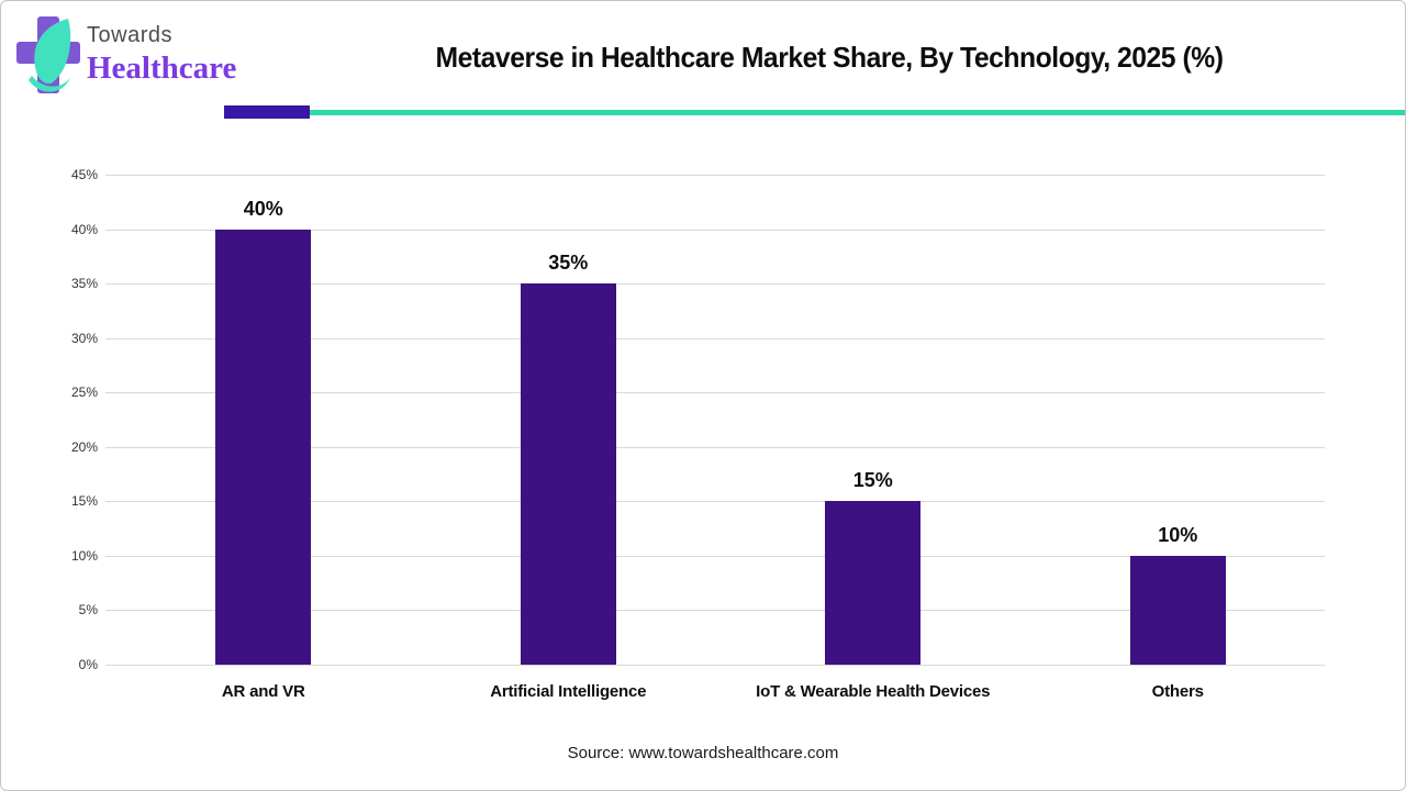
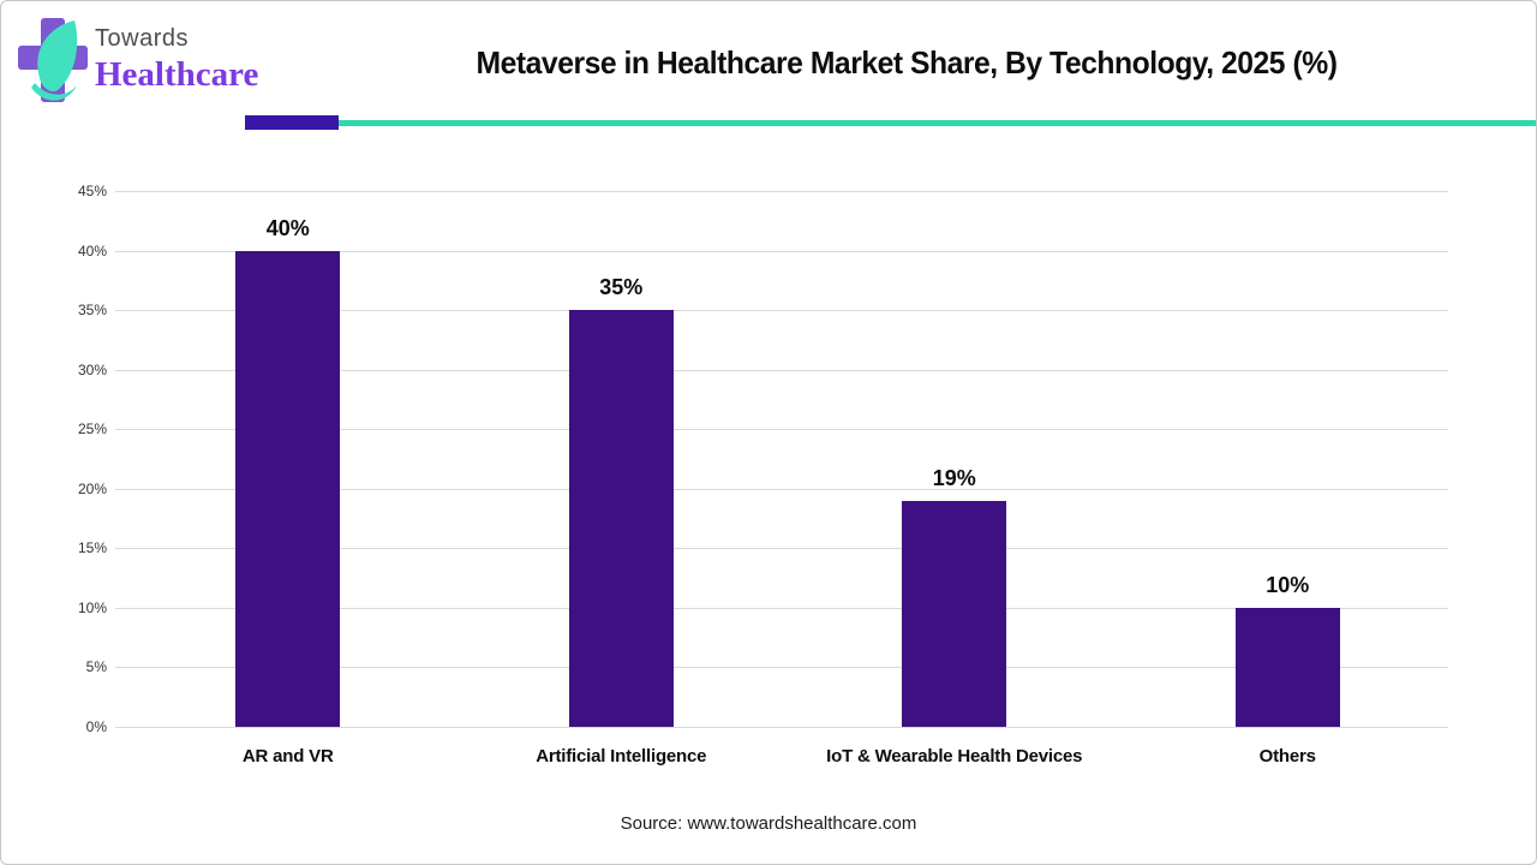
IoT & Wearable Health Devices: 15% -> 19%
